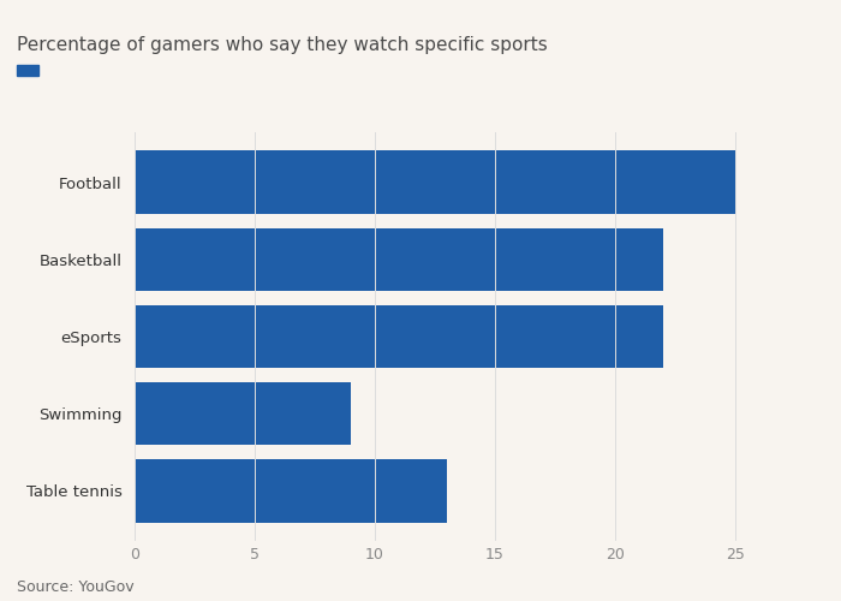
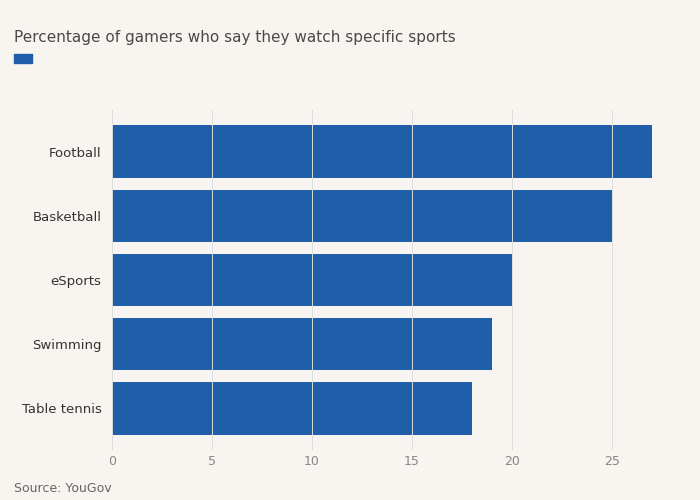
Football: 25 -> 27
Basketball: 22 -> 25
eSports: 22 -> 20
Swimming: 9 -> 19
Table tennis: 13 -> 18
